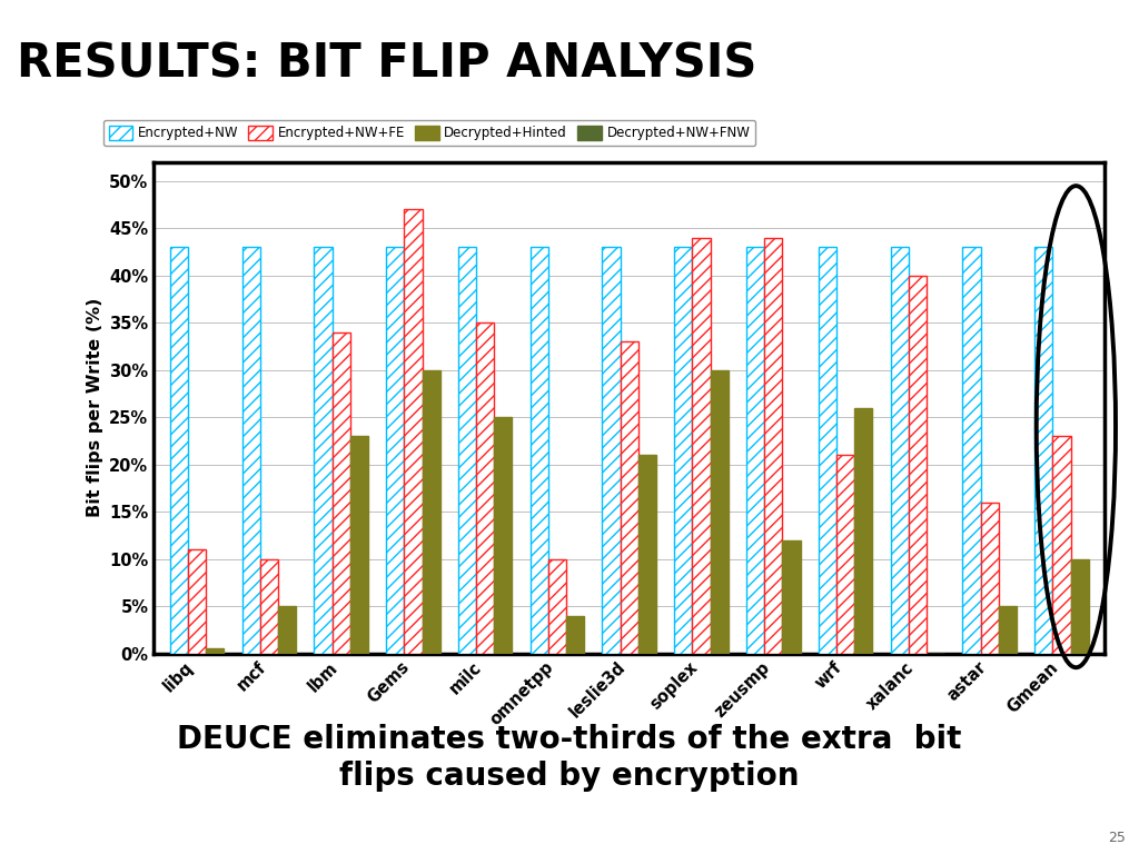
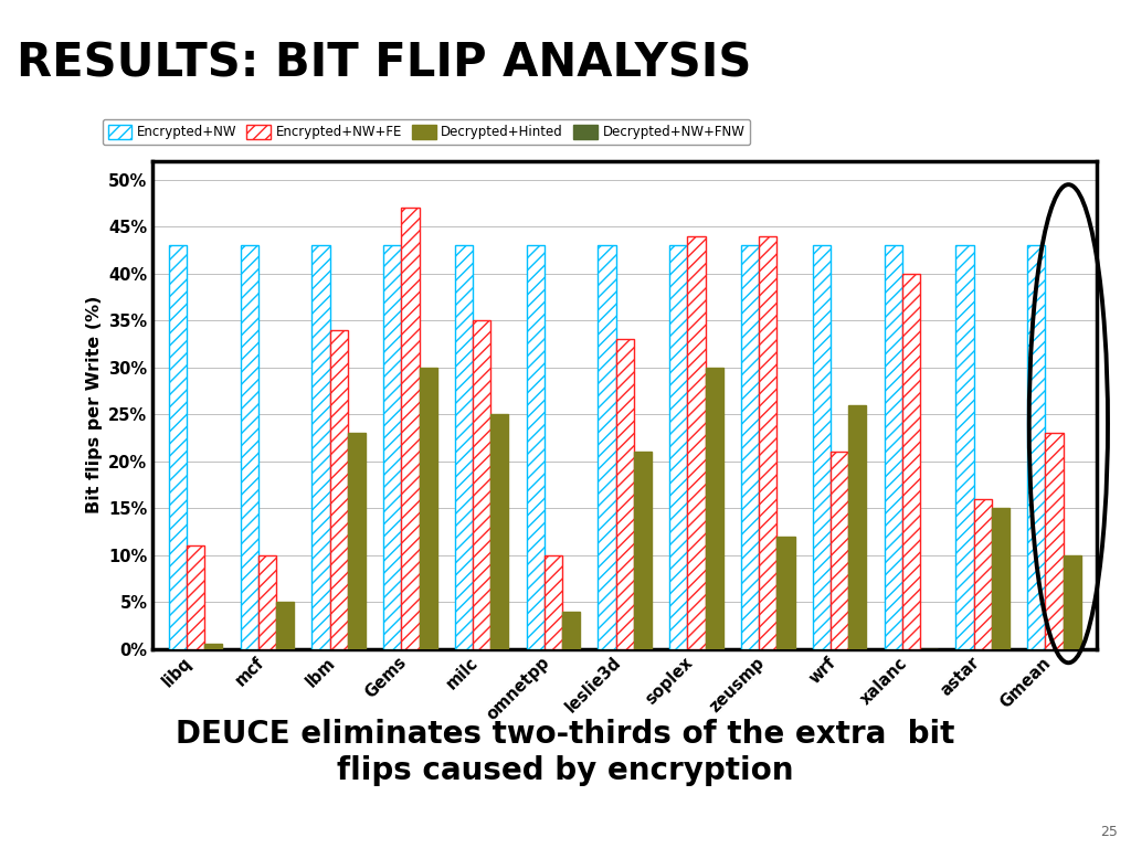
Decrypted+Hinted/astar: 5.0% -> 15.0%
